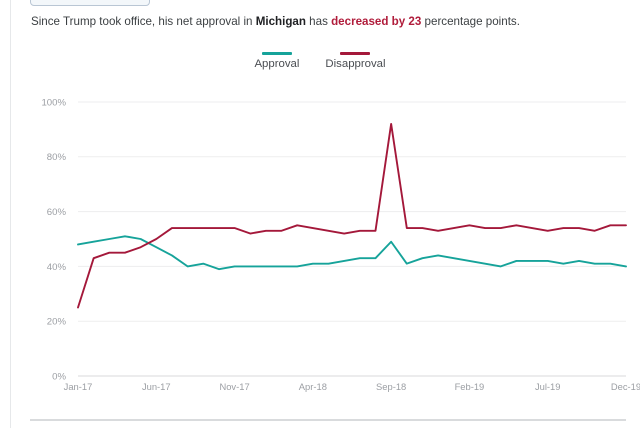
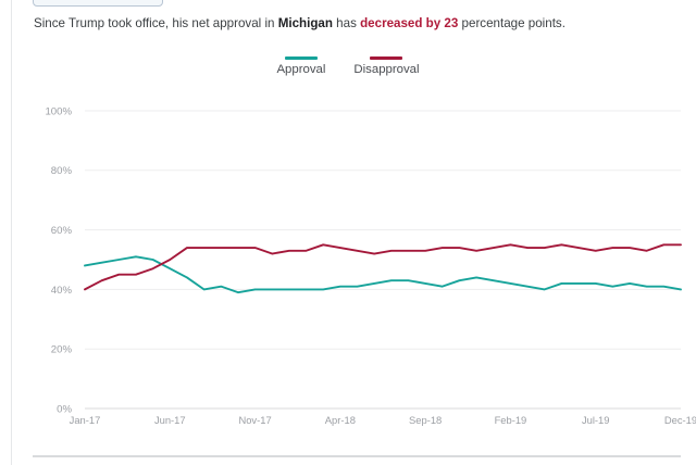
Disapproval/Jan-17: 25% -> 40%
Approval/Sep-18: 49% -> 42%
Disapproval/Sep-18: 92% -> 53%
